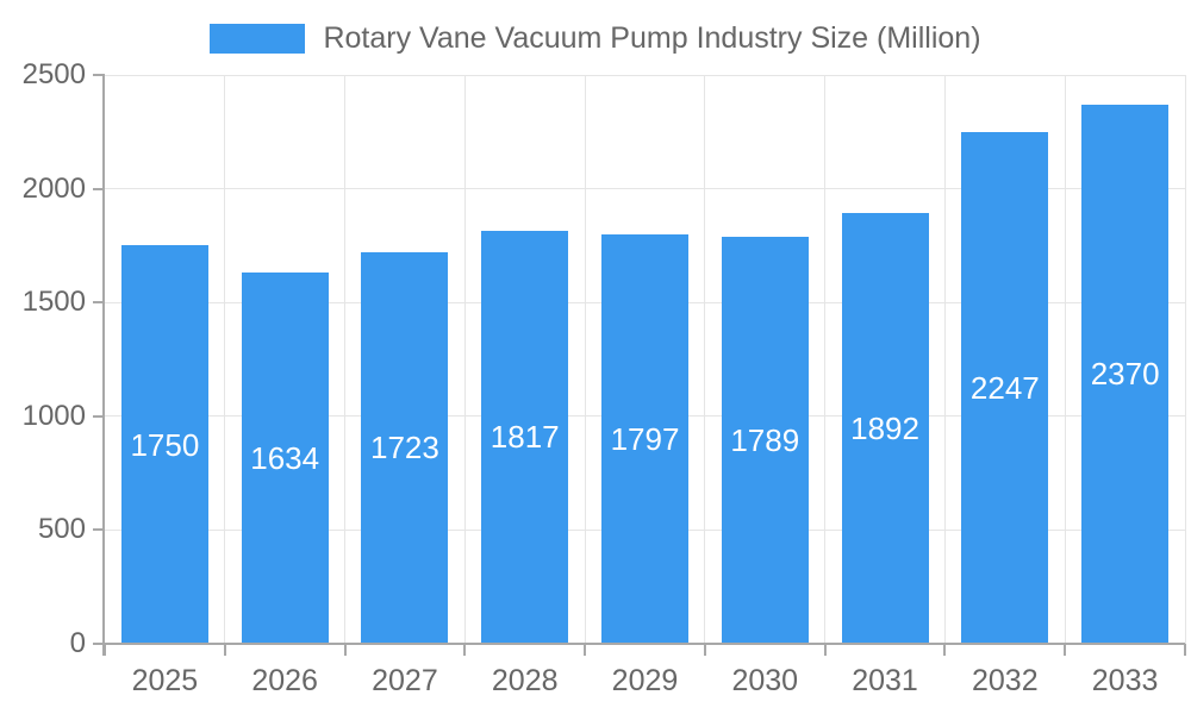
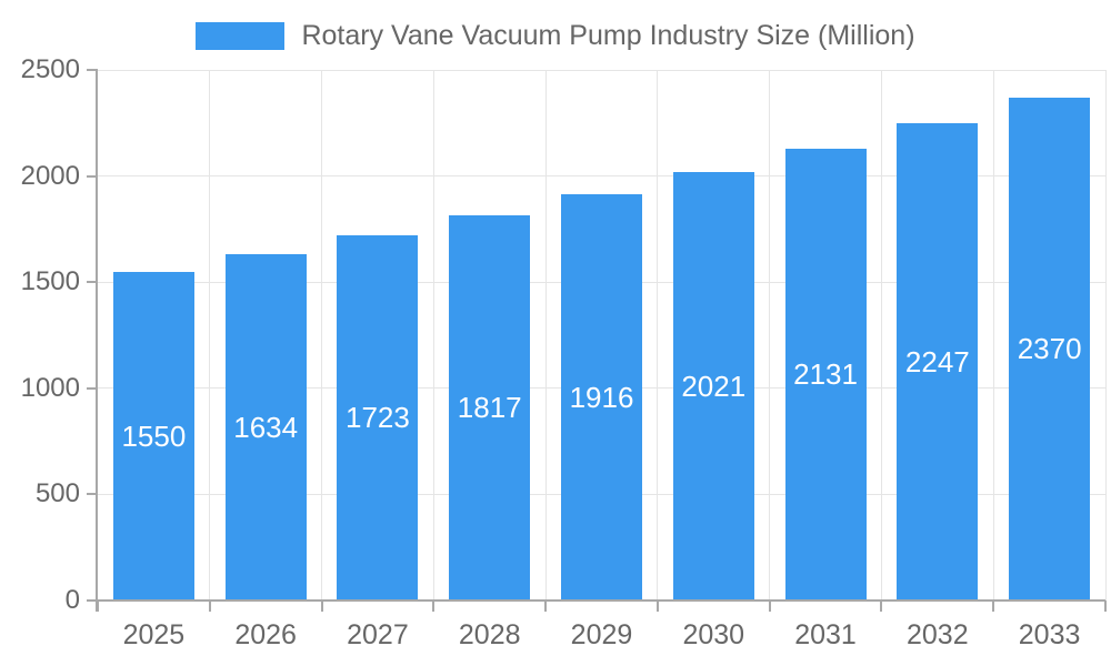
2025: 1750 -> 1550
2029: 1797 -> 1916
2030: 1789 -> 2021
2031: 1892 -> 2131
